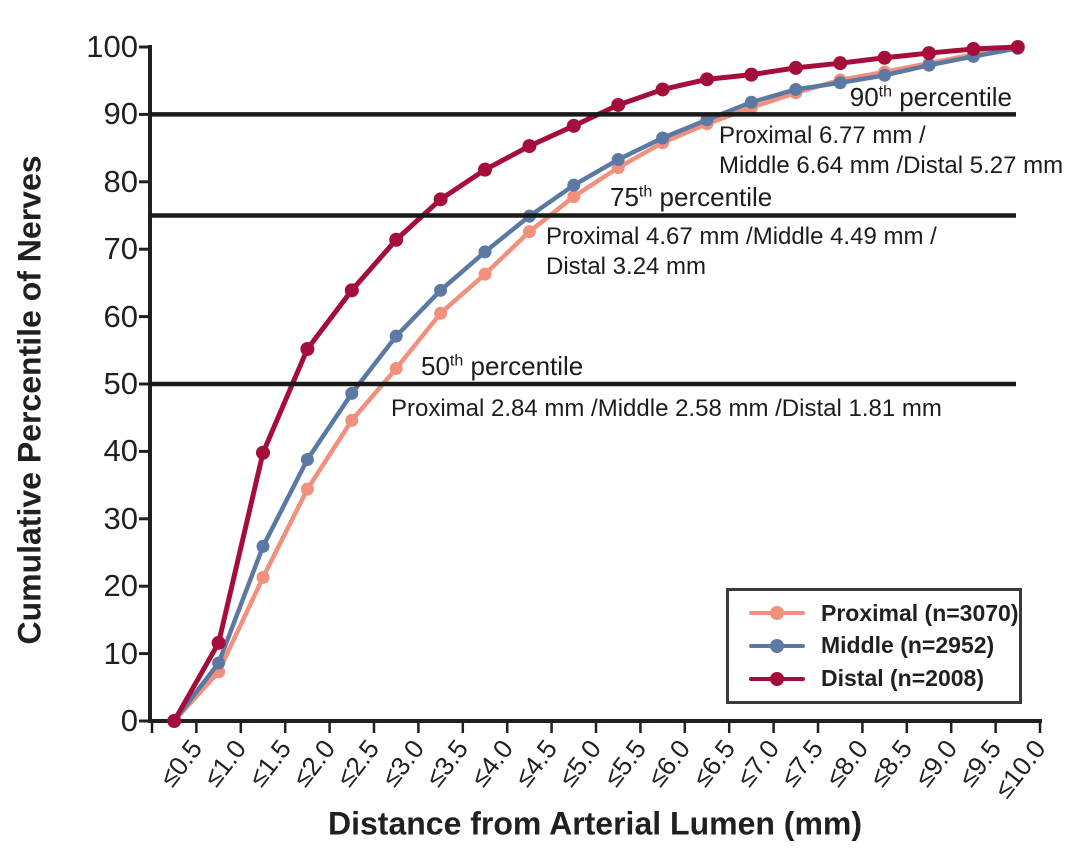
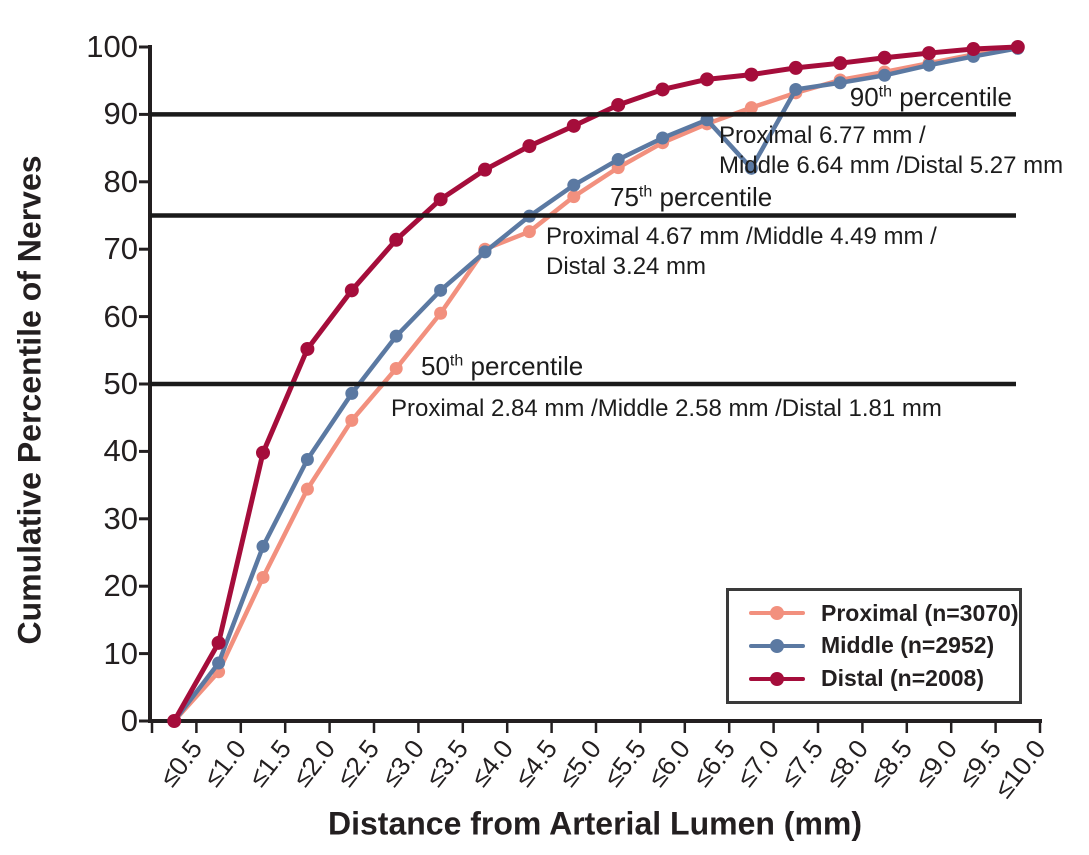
Proximal (n=3070)/≤4.0: 66 -> 70
Middle (n=2952)/≤7.0: 92 -> 82
